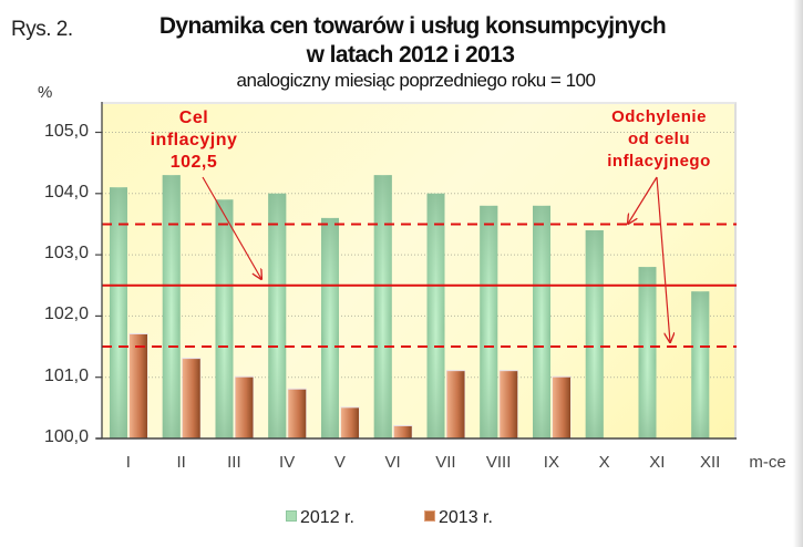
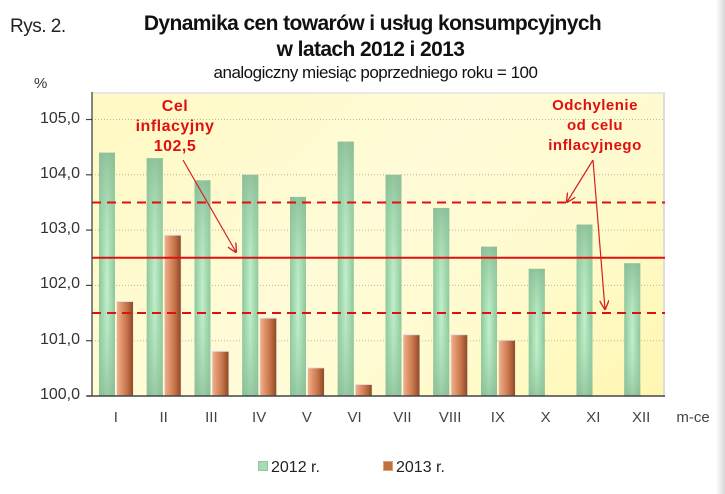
2012 r./I: 104,1 -> 104,4
2013 r./II: 101,3 -> 102,9
2013 r./III: 101,0 -> 100,8
2013 r./IV: 100,8 -> 101,4
2012 r./VI: 104,3 -> 104,6
2012 r./VIII: 103,8 -> 103,4
2012 r./IX: 103,8 -> 102,7
2012 r./X: 103,4 -> 102,3
2012 r./XI: 102,8 -> 103,1
